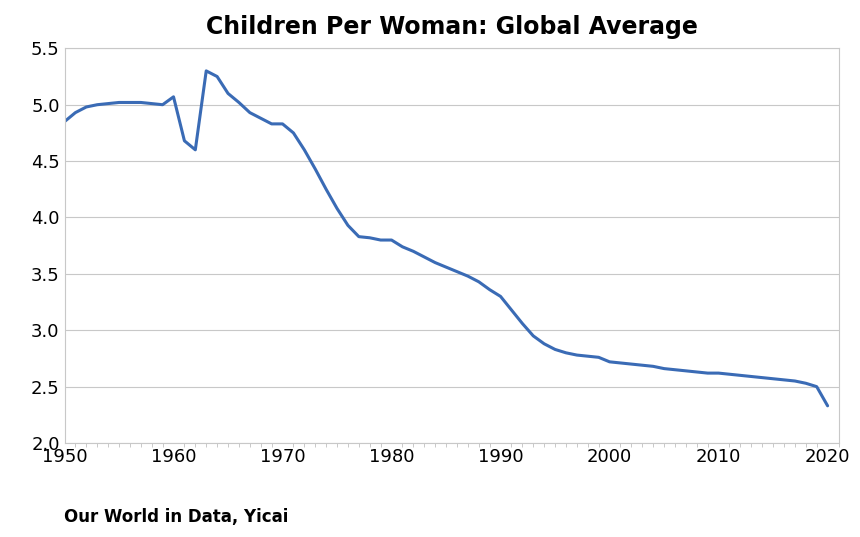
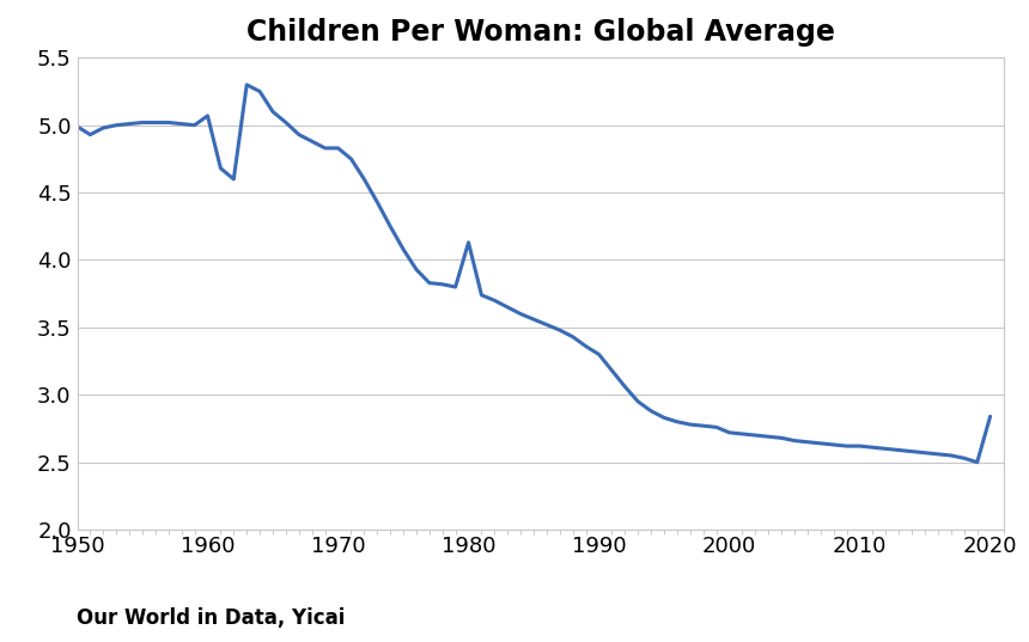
1950: 4.85 -> 4.99
1980: 3.80 -> 4.13
2020: 2.33 -> 2.84
